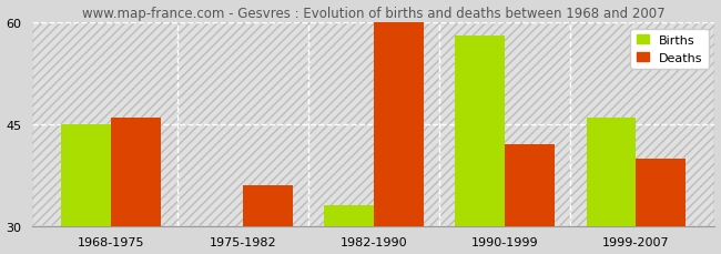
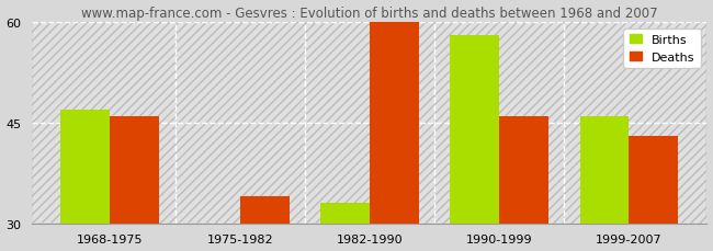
Births/1968-1975: 45 -> 47
Deaths/1975-1982: 36 -> 34
Deaths/1990-1999: 42 -> 46
Deaths/1999-2007: 40 -> 43
